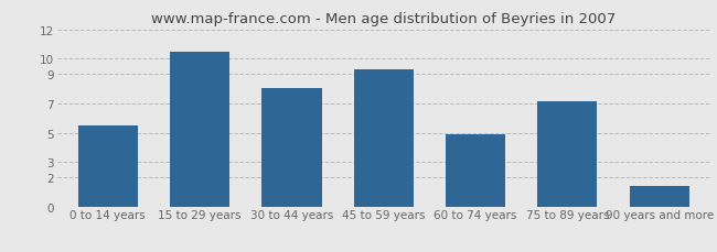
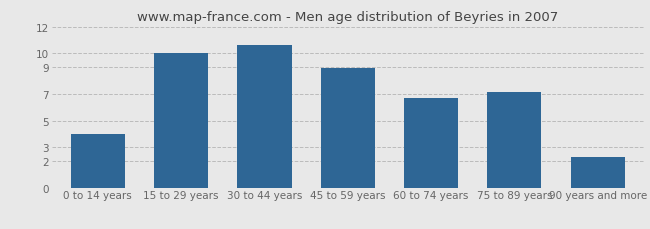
0 to 14 years: 5.5 -> 4.0
15 to 29 years: 10.5 -> 10.0
30 to 44 years: 8.0 -> 10.6
45 to 59 years: 9.3 -> 8.9
60 to 74 years: 4.9 -> 6.7
90 years and more: 1.4 -> 2.3
